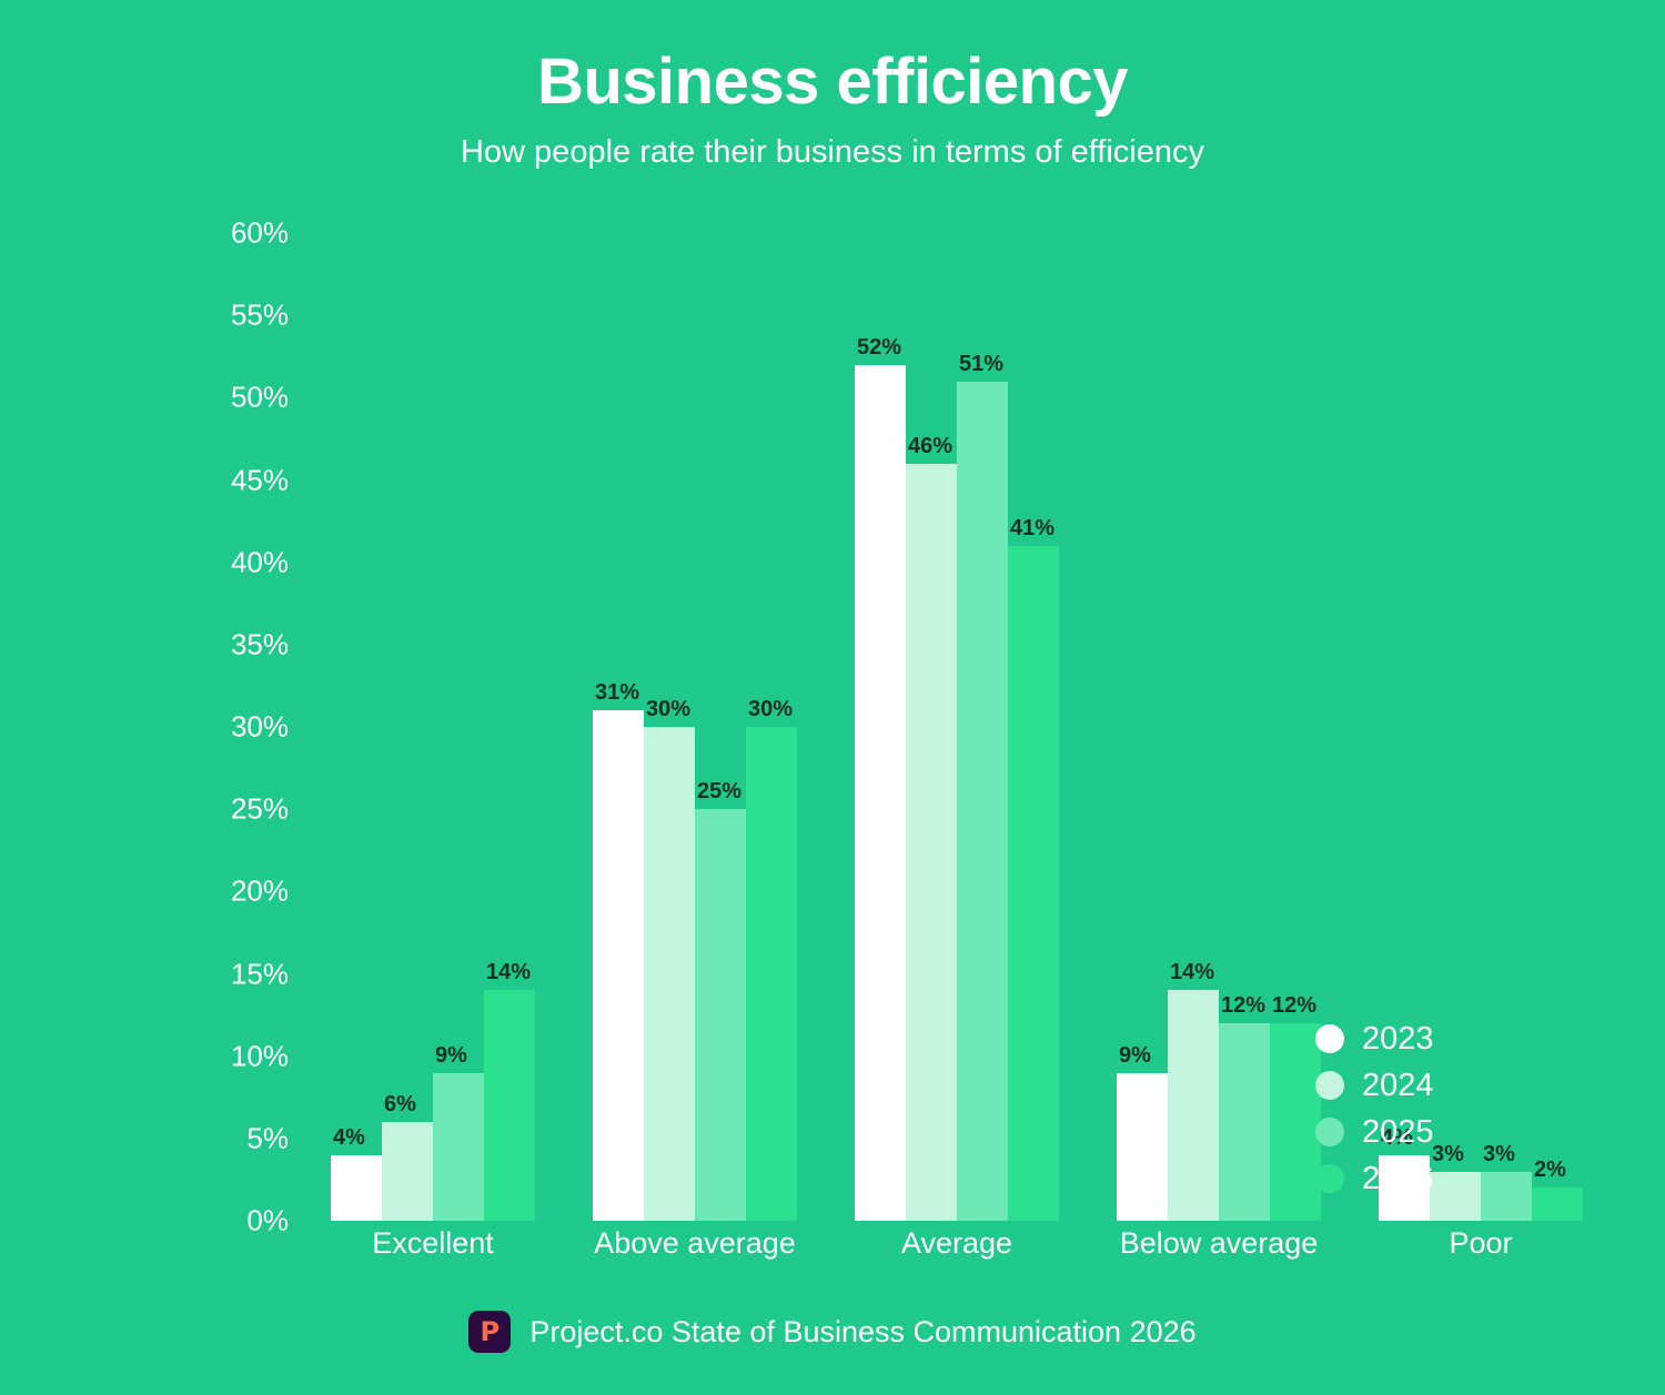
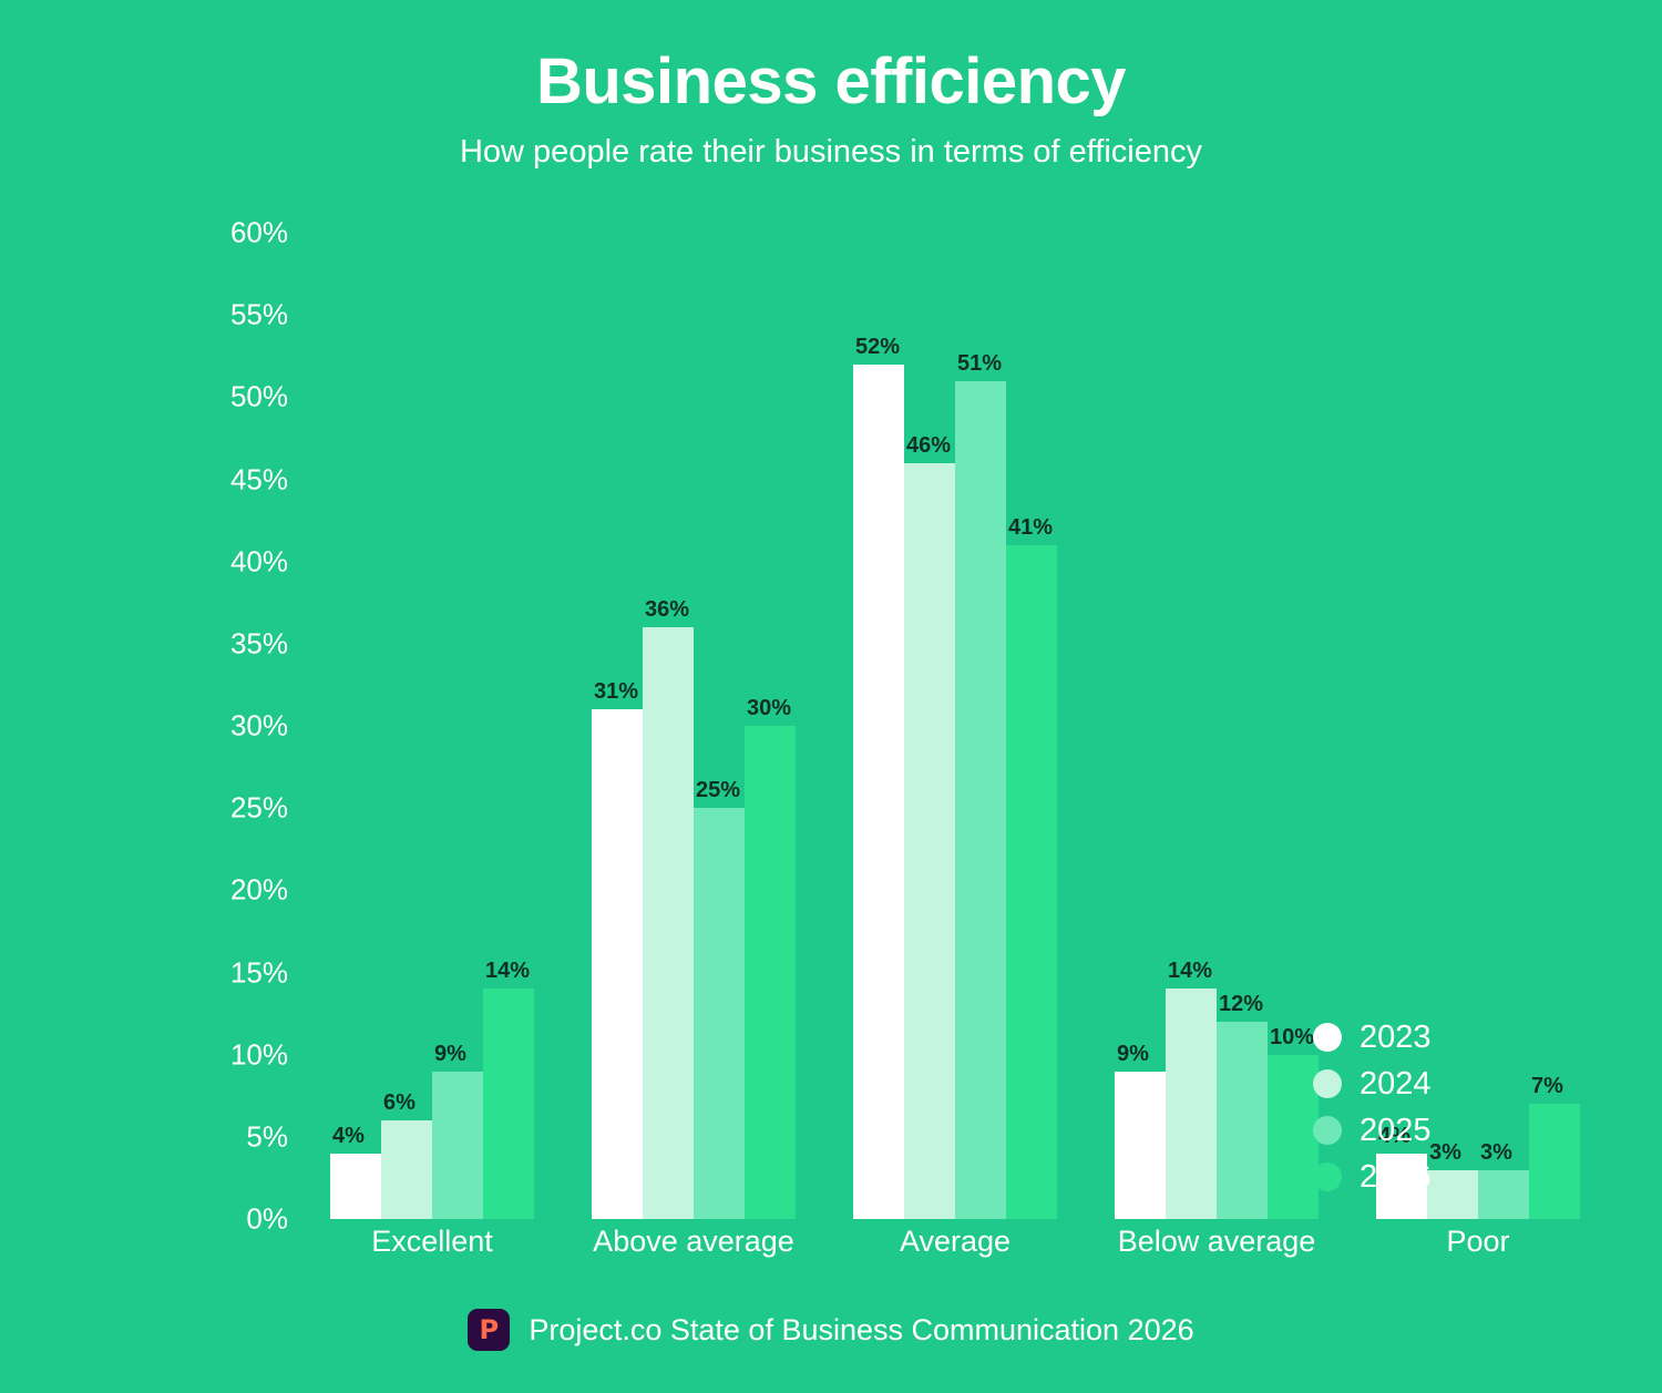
2024/Above average: 30% -> 36%
2026/Below average: 12% -> 10%
2026/Poor: 2% -> 7%
